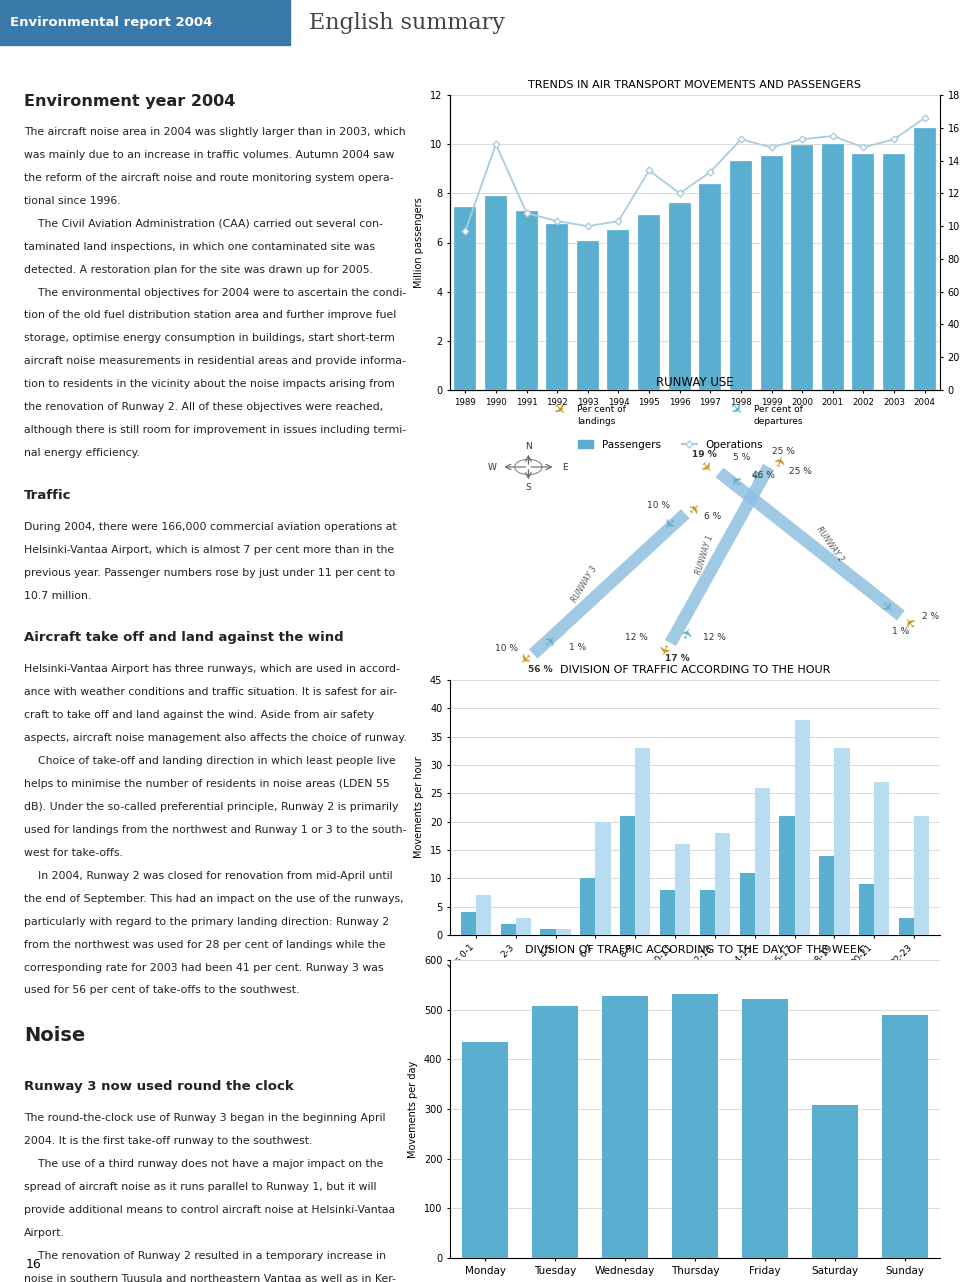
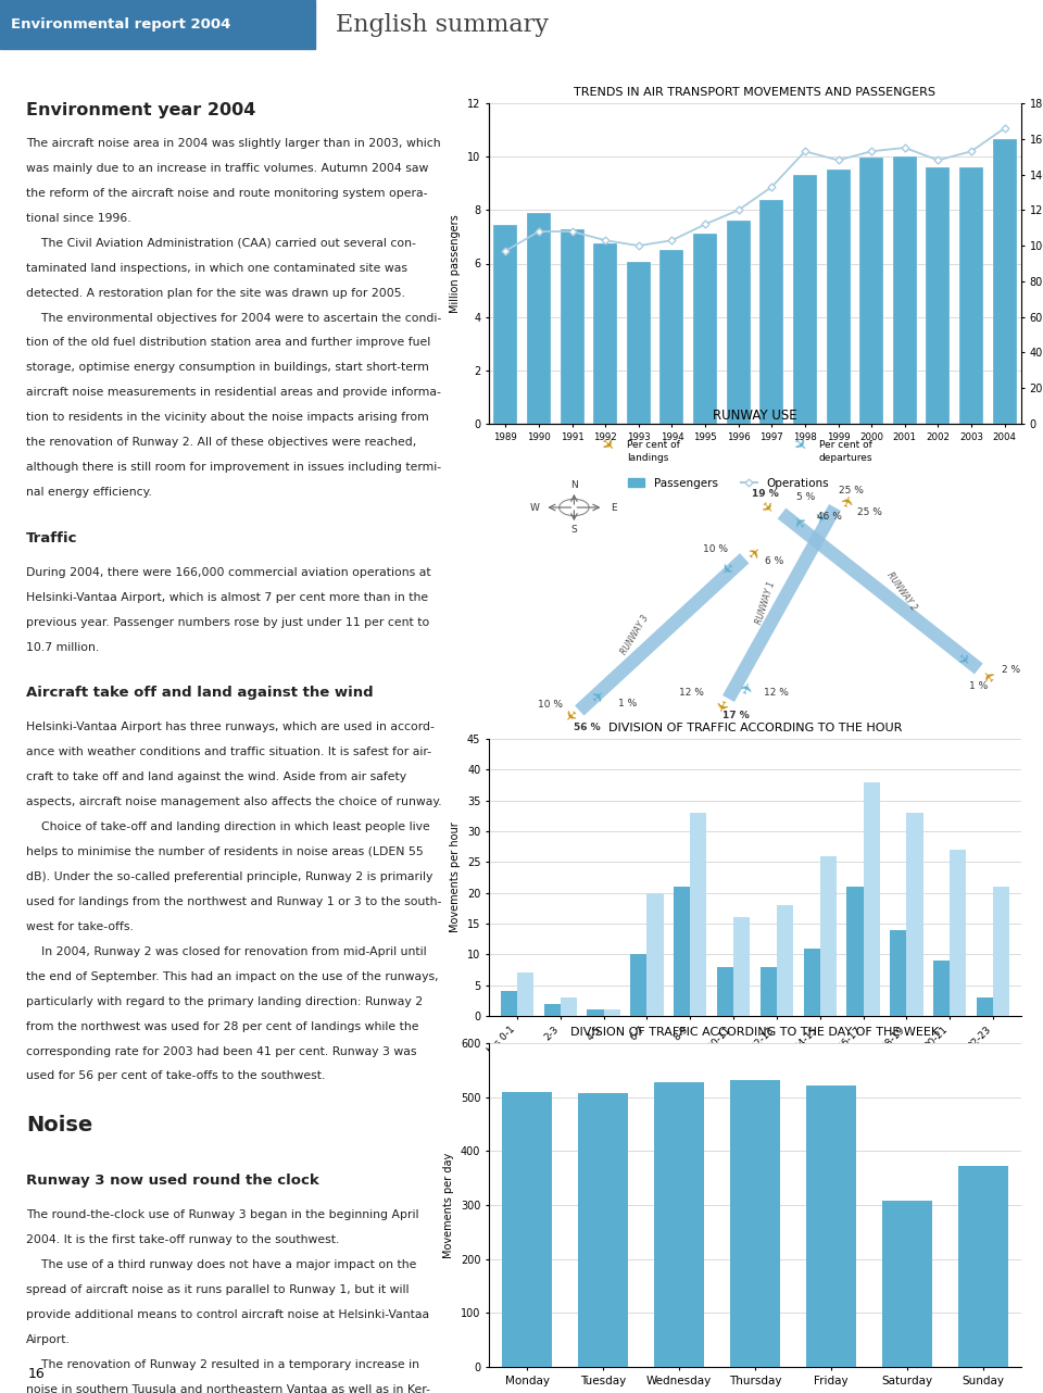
TRENDS IN AIR TRANSPORT MOVEMENTS AND PASSENGERS/Operations/1990: 150 -> 108
TRENDS IN AIR TRANSPORT MOVEMENTS AND PASSENGERS/Operations/1995: 134 -> 112
DIVISION OF TRAFFIC ACCORDING TO THE DAY OF THE WEEK/Monday: 435 -> 510
DIVISION OF TRAFFIC ACCORDING TO THE DAY OF THE WEEK/Sunday: 490 -> 373
